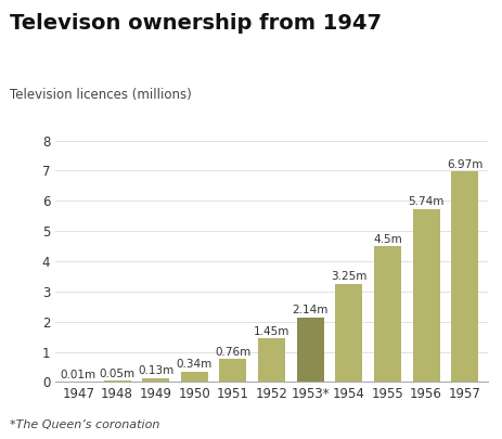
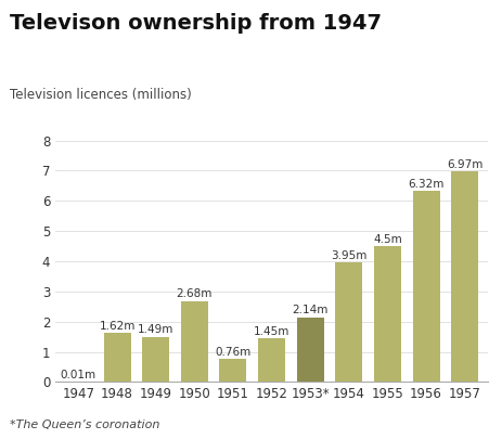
1948: 0.05m -> 1.62m
1949: 0.13m -> 1.49m
1950: 0.34m -> 2.68m
1954: 3.25m -> 3.95m
1956: 5.74m -> 6.32m
